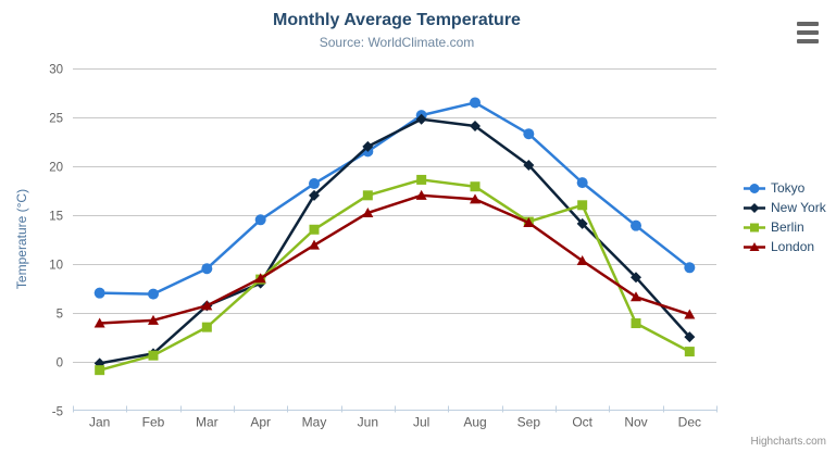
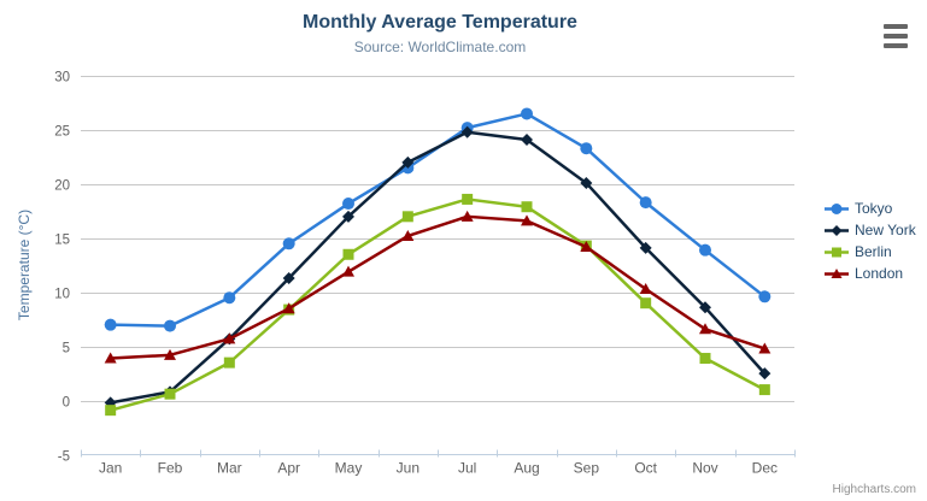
New York/Apr: 8 -> 11
Berlin/Oct: 16 -> 9
